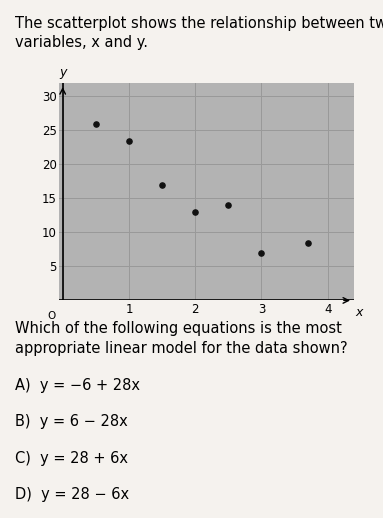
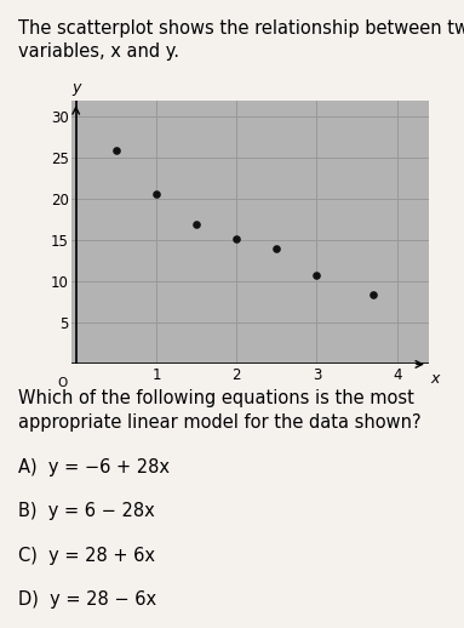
1: 23.5 -> 20.6
2: 13.0 -> 15.2
3: 7.0 -> 10.8
